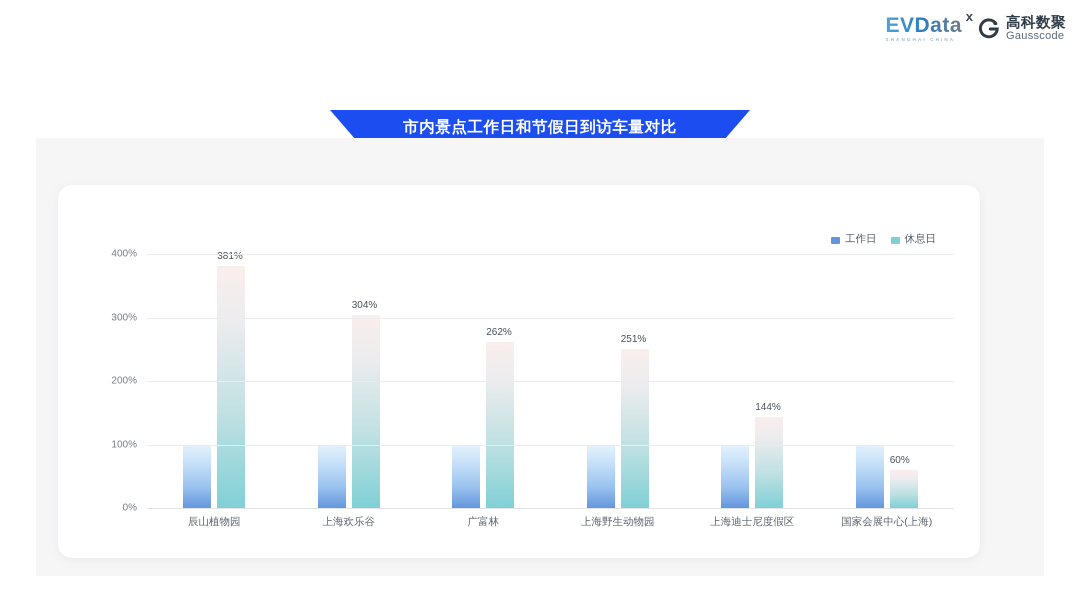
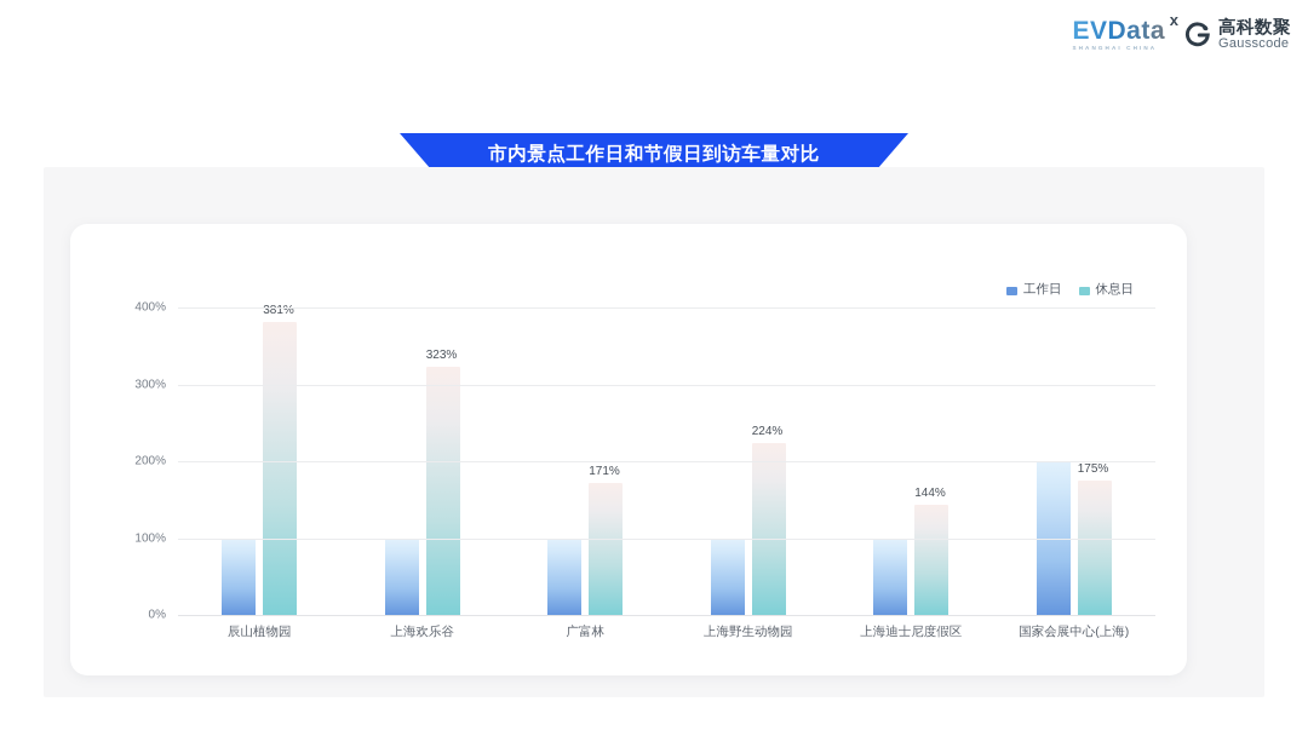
休息日/上海欢乐谷: 304% -> 323%
休息日/广富林: 262% -> 171%
休息日/上海野生动物园: 251% -> 224%
工作日/国家会展中心(上海): 100% -> 200%
休息日/国家会展中心(上海): 60% -> 175%
